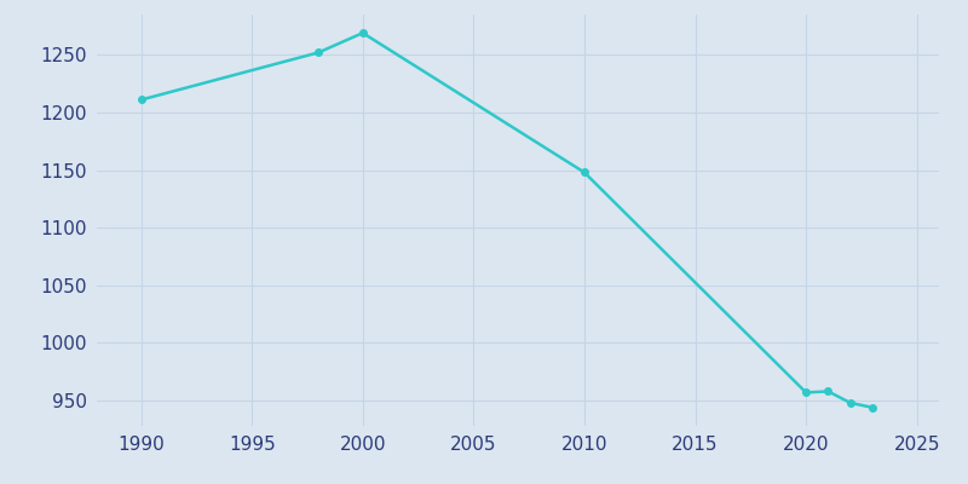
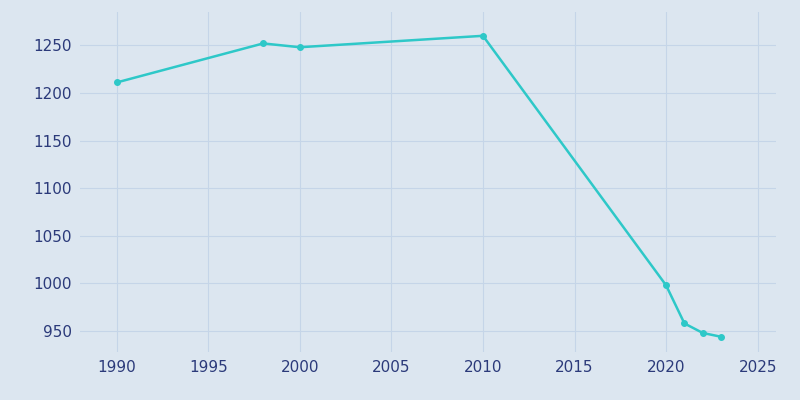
2000: 1269 -> 1248
2010: 1148 -> 1260
2020: 957 -> 998
